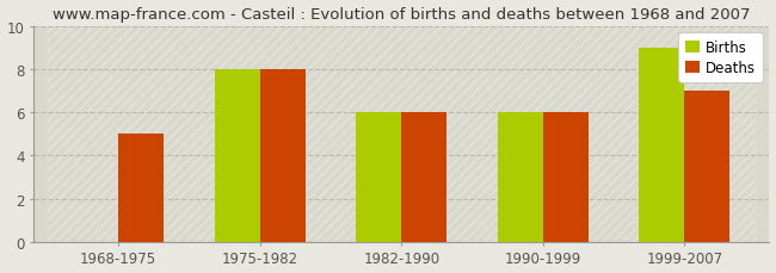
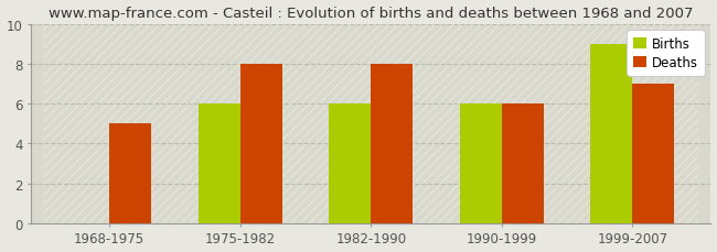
Births/1975-1982: 8 -> 6
Deaths/1982-1990: 6 -> 8
